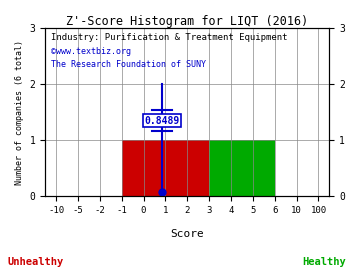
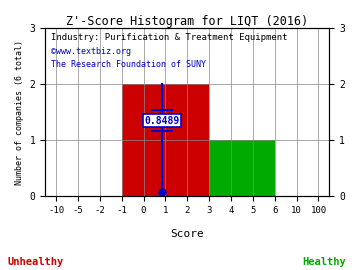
1: 1 -> 2
